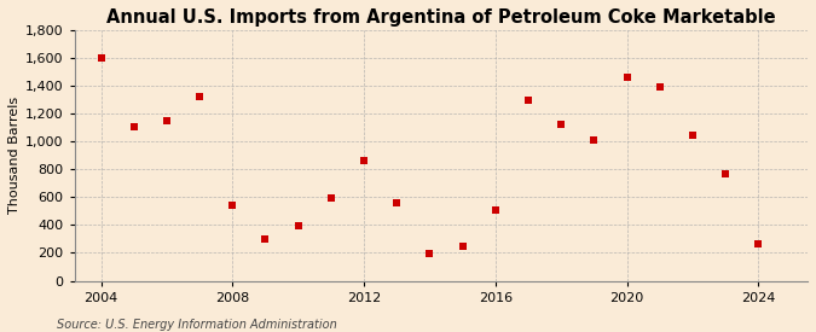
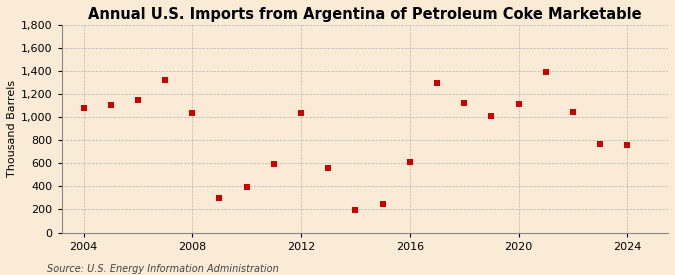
2004: 1,600 -> 1,080
2008: 540 -> 1,030
2012: 860 -> 1,030
2016: 510 -> 610
2020: 1,460 -> 1,110
2024: 260 -> 760
